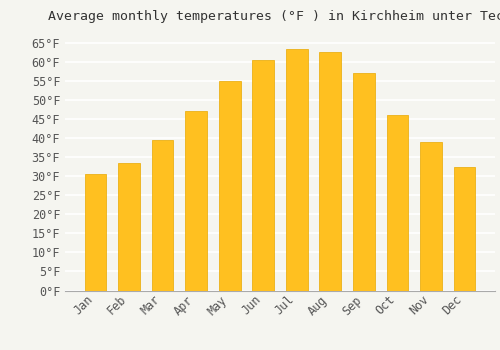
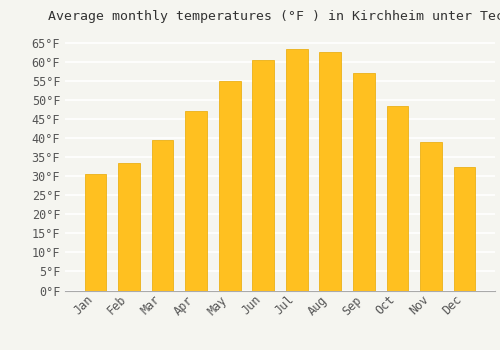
Oct: 46.0°F -> 48.5°F
